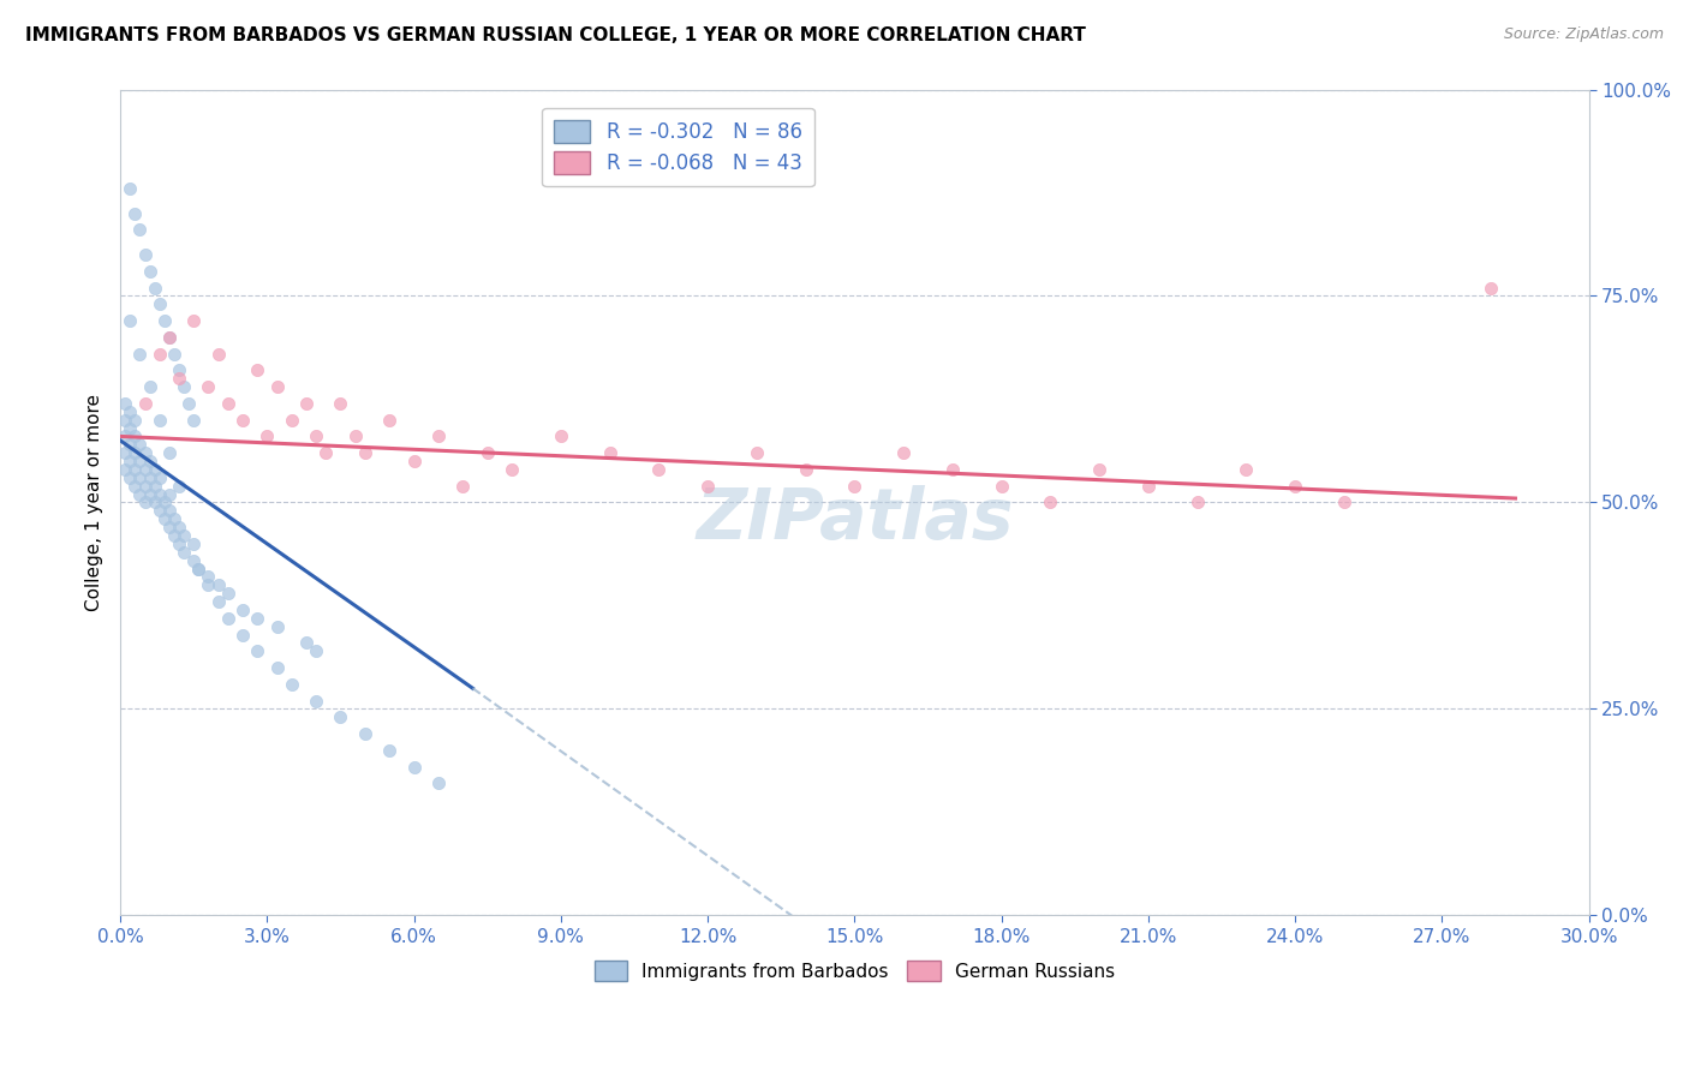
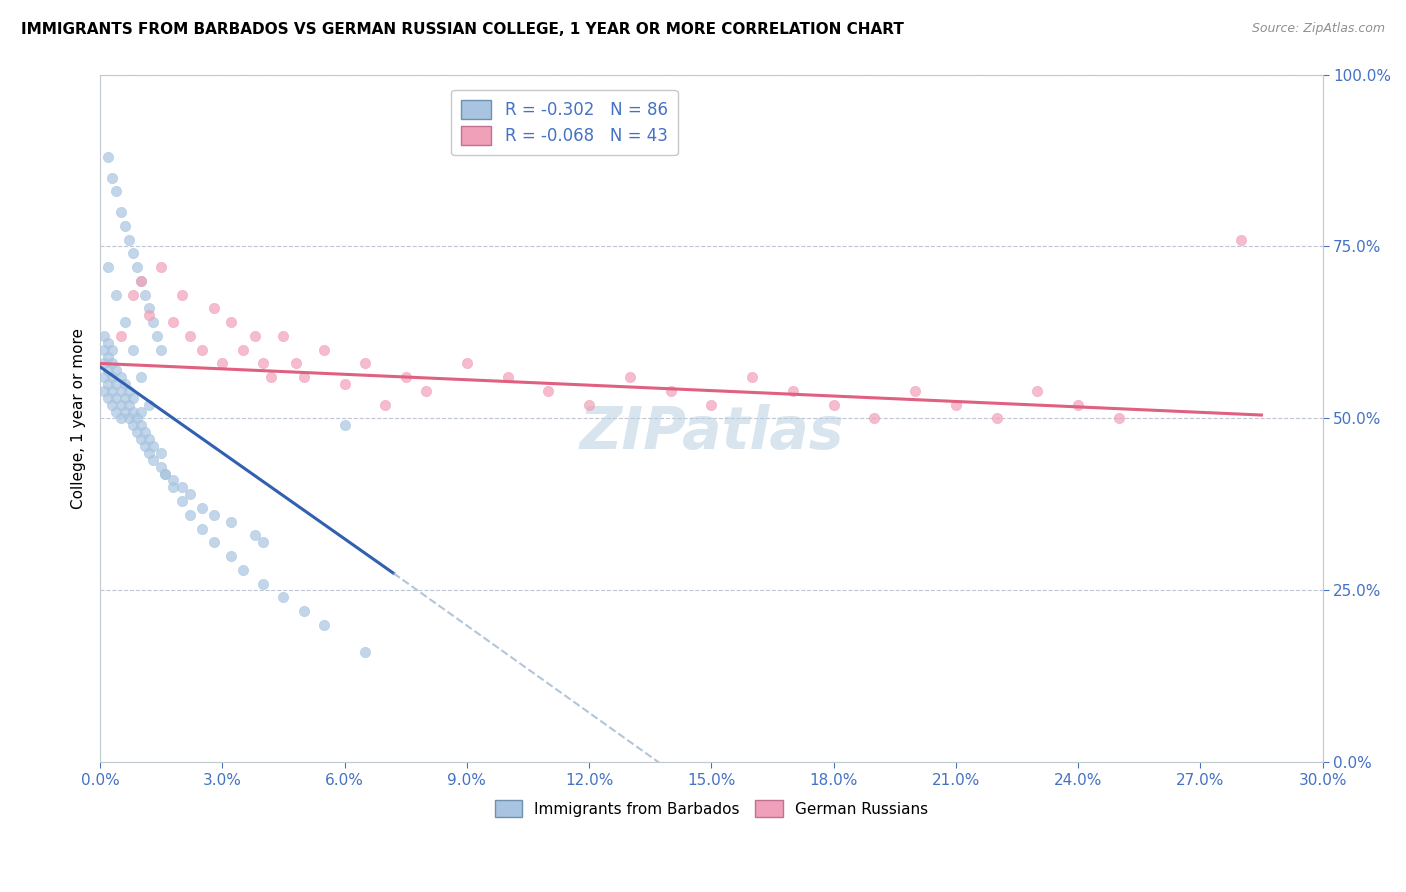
Immigrants from Barbados/6.0%: 18% -> 49%
